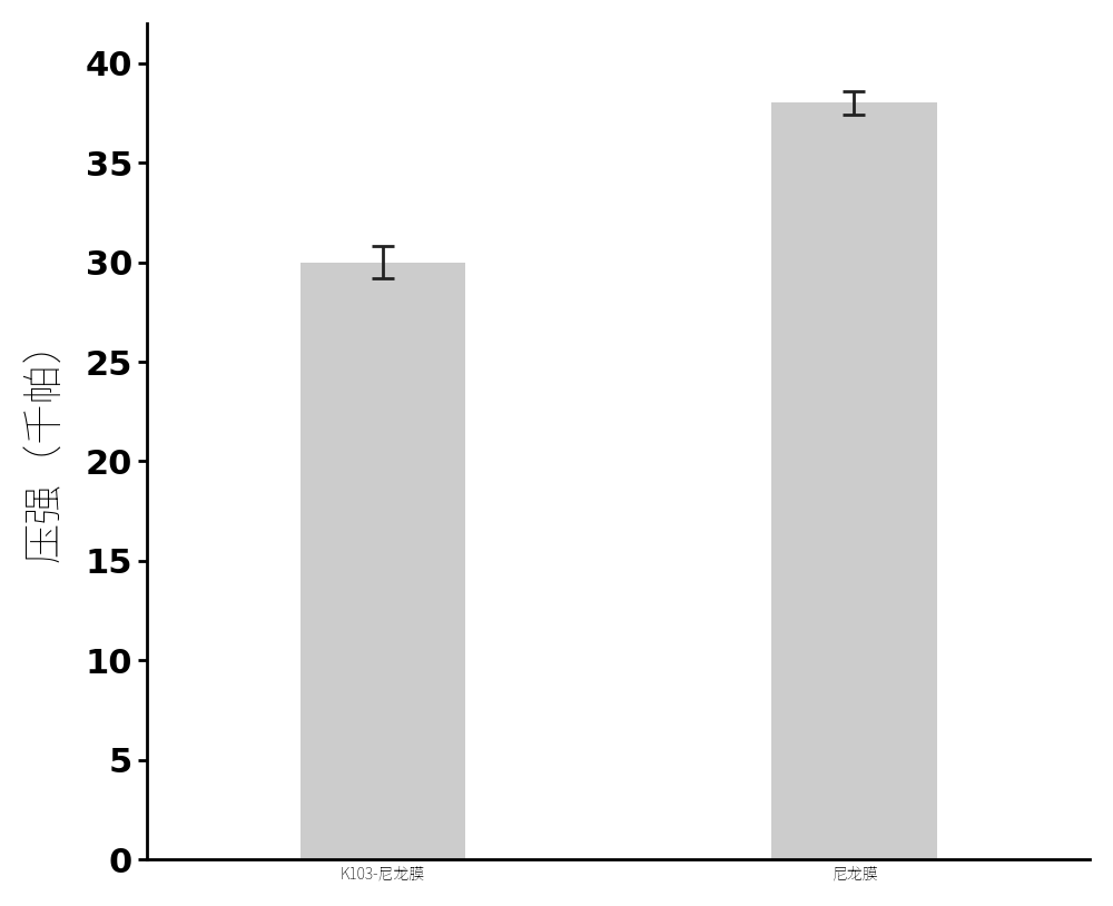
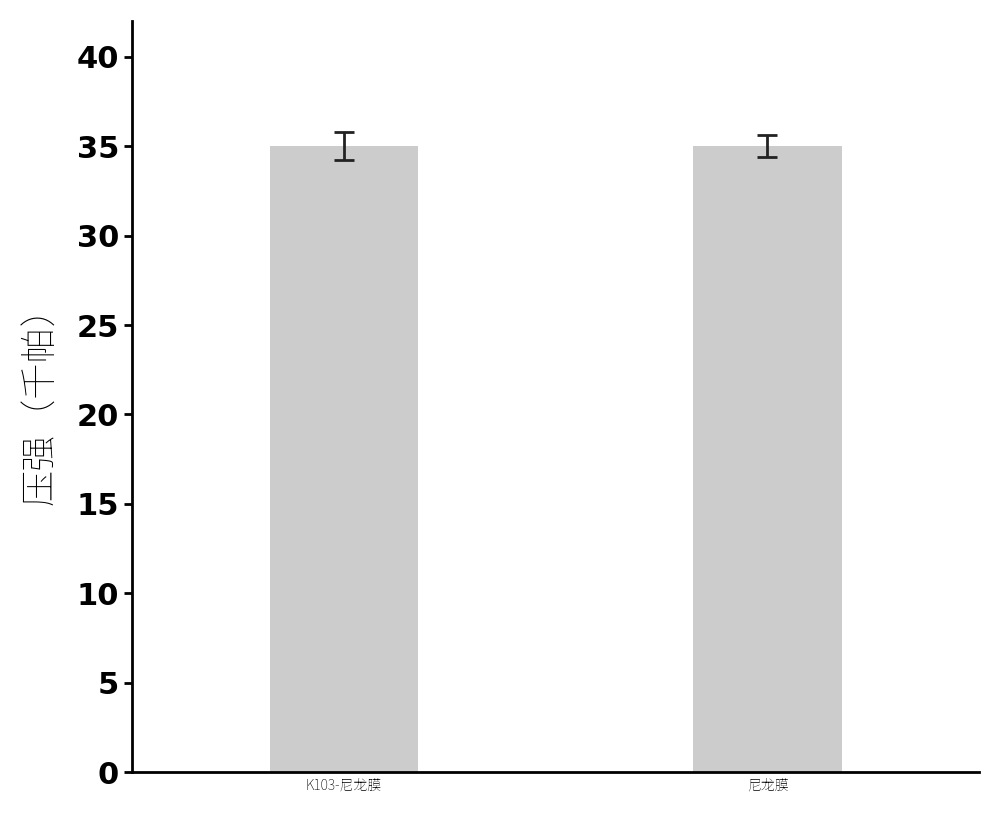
K103-尼龙膜: 30 -> 35
尼龙膜: 38 -> 35
